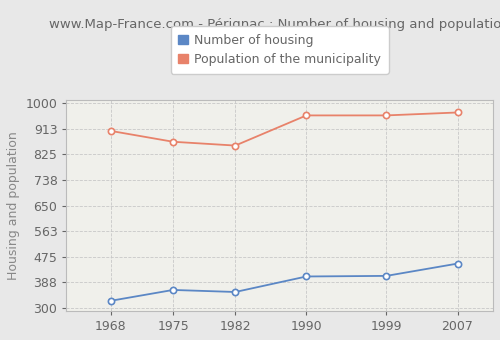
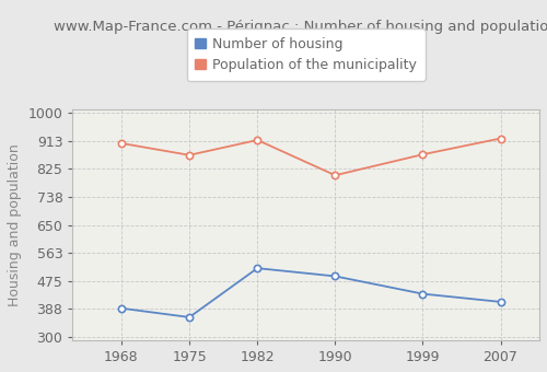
Number of housing/1968: 325 -> 390
Number of housing/1982: 355 -> 515
Population of the municipality/1982: 855 -> 915
Number of housing/1990: 408 -> 490
Population of the municipality/1990: 958 -> 805
Number of housing/1999: 410 -> 435
Population of the municipality/1999: 958 -> 870
Number of housing/2007: 452 -> 410
Population of the municipality/2007: 968 -> 920
